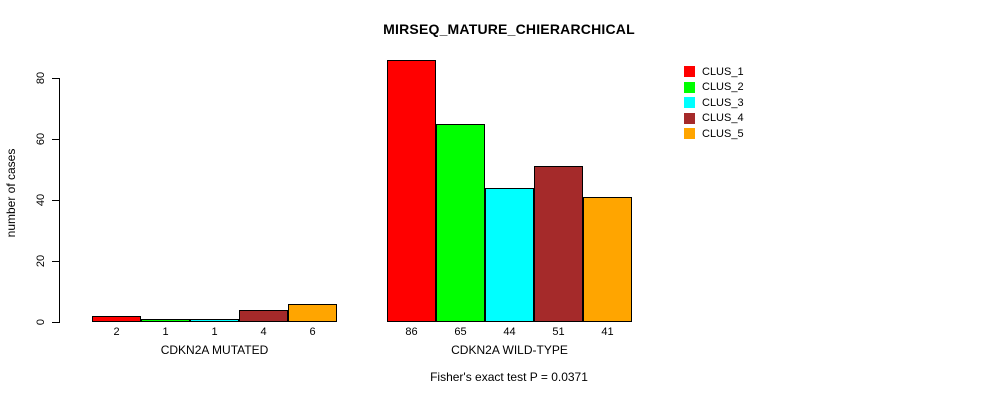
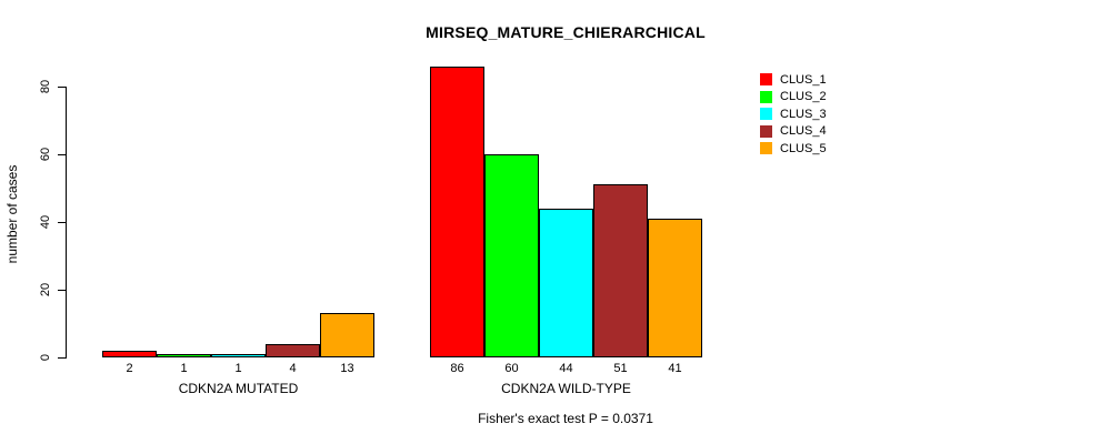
CLUS_5/CDKN2A MUTATED: 6 -> 13
CLUS_2/CDKN2A WILD-TYPE: 65 -> 60
